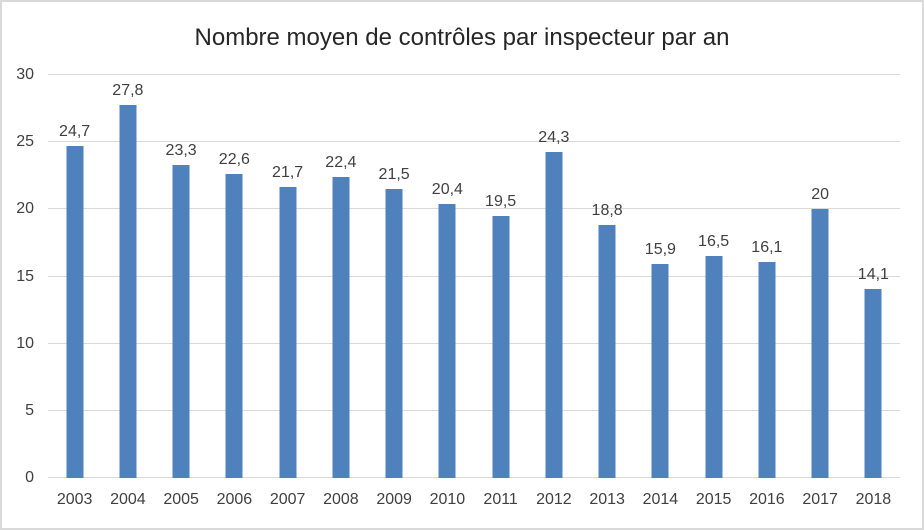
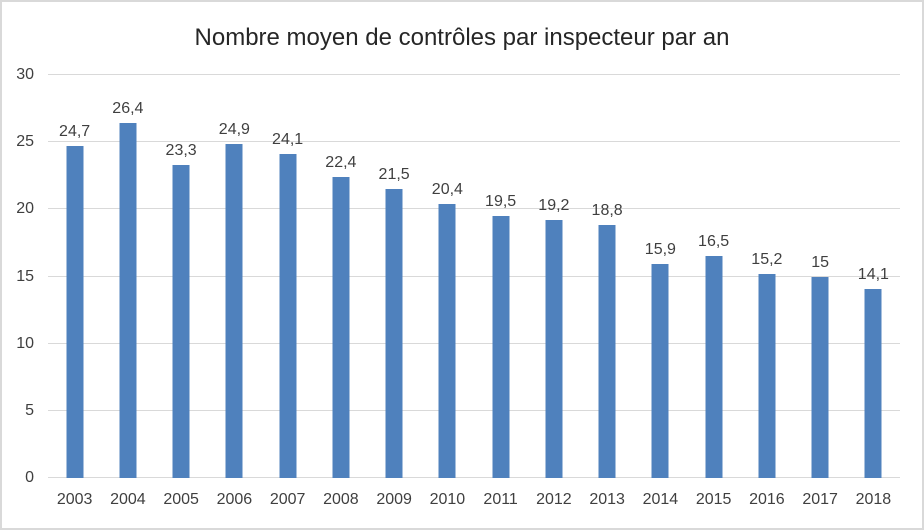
2004: 27,8 -> 26,4
2006: 22,6 -> 24,9
2007: 21,7 -> 24,1
2012: 24,3 -> 19,2
2016: 16,1 -> 15,2
2017: 20 -> 15
